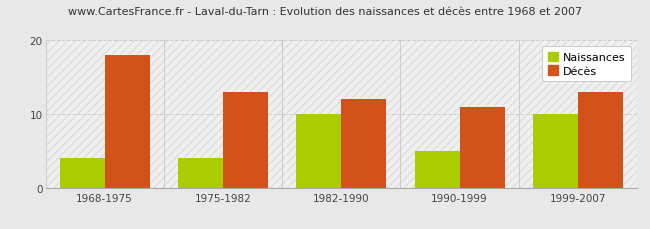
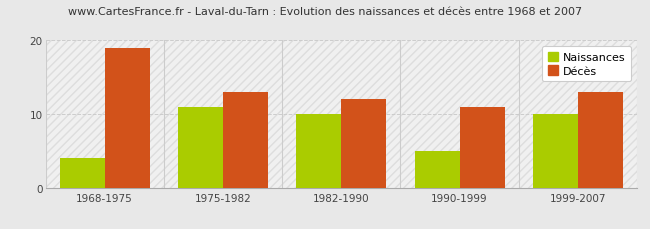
Décès/1968-1975: 18 -> 19
Naissances/1975-1982: 4 -> 11
